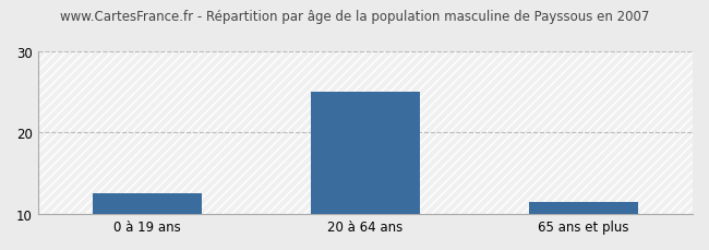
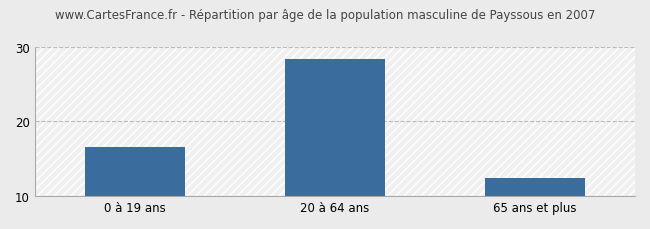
0 à 19 ans: 12.5 -> 16.6
20 à 64 ans: 25.0 -> 28.4
65 ans et plus: 11.5 -> 12.4
